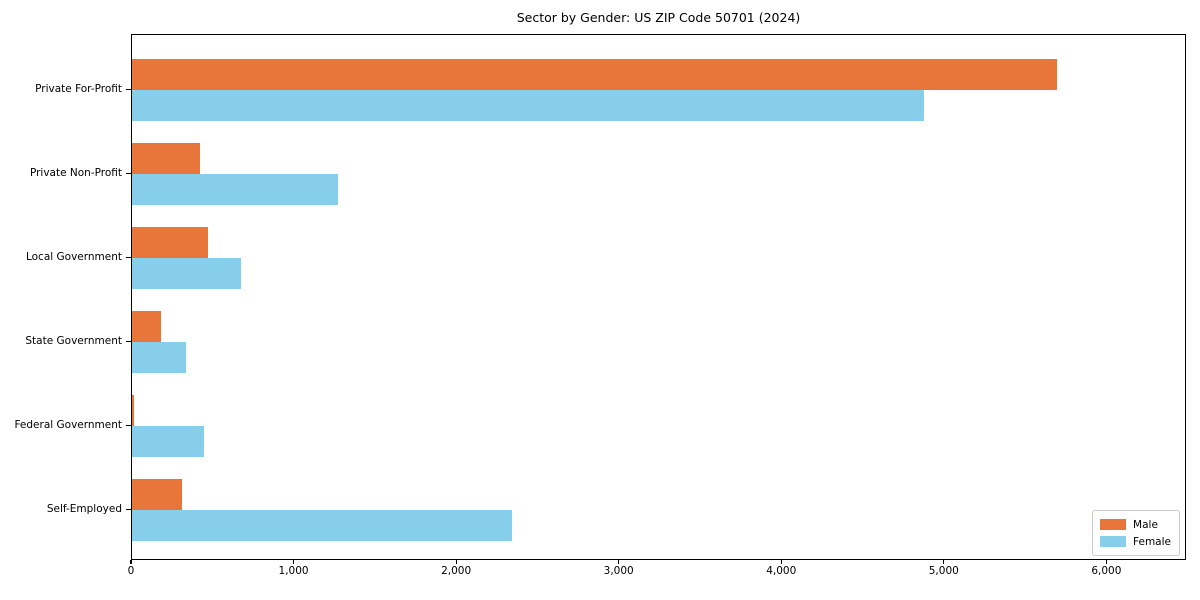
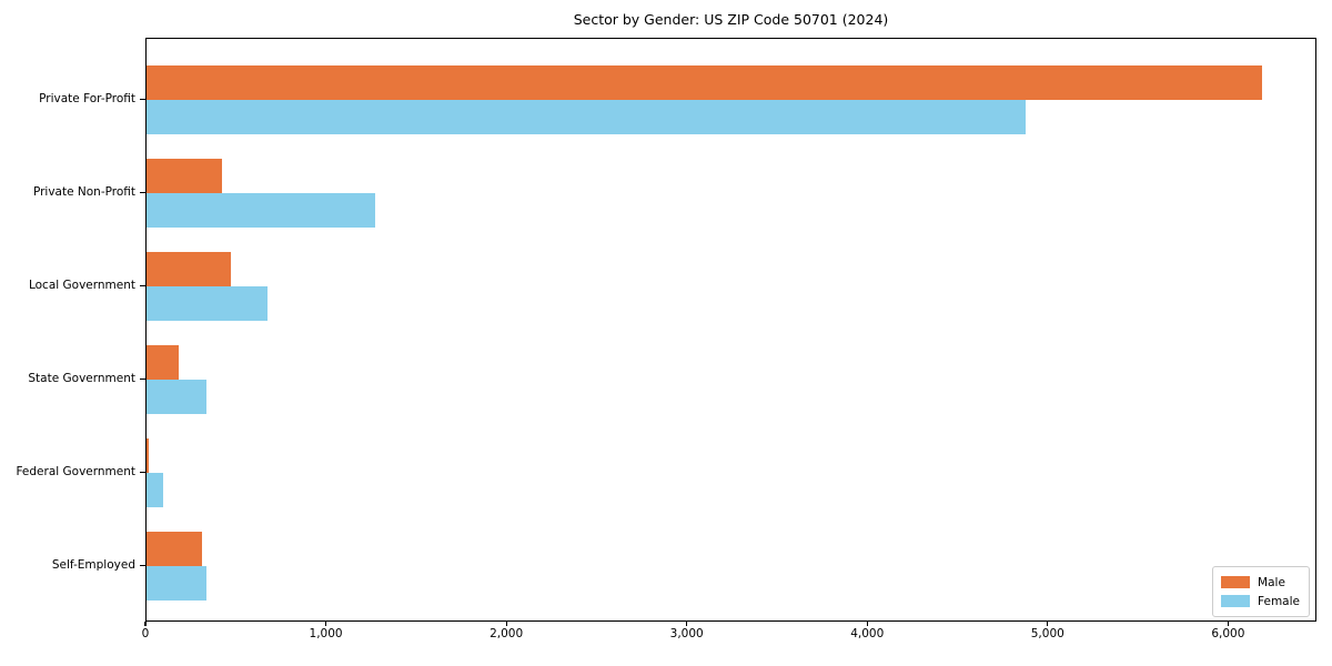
Male/Private For-Profit: 5690 -> 6180
Female/Federal Government: 440 -> 90
Female/Self-Employed: 2340 -> 340
